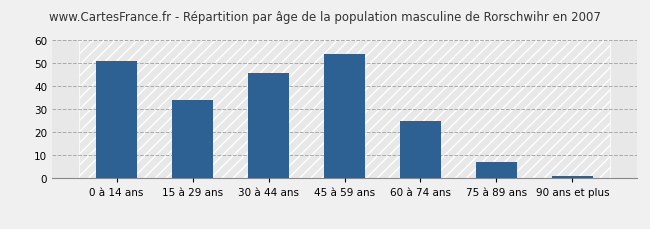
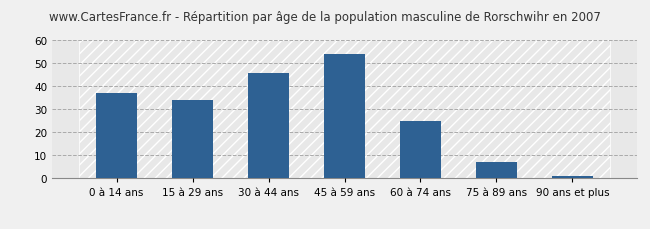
0 à 14 ans: 51 -> 37
